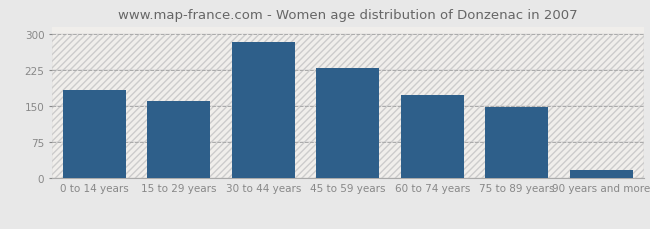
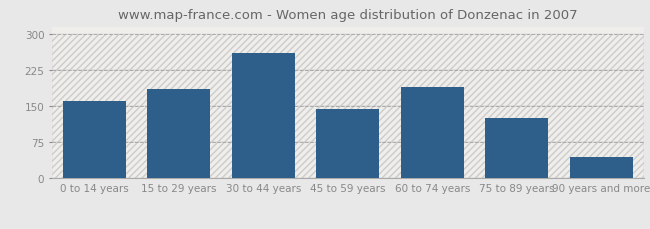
0 to 14 years: 183 -> 160
15 to 29 years: 160 -> 185
30 to 44 years: 283 -> 260
45 to 59 years: 230 -> 145
60 to 74 years: 173 -> 190
75 to 89 years: 148 -> 125
90 years and more: 18 -> 45
